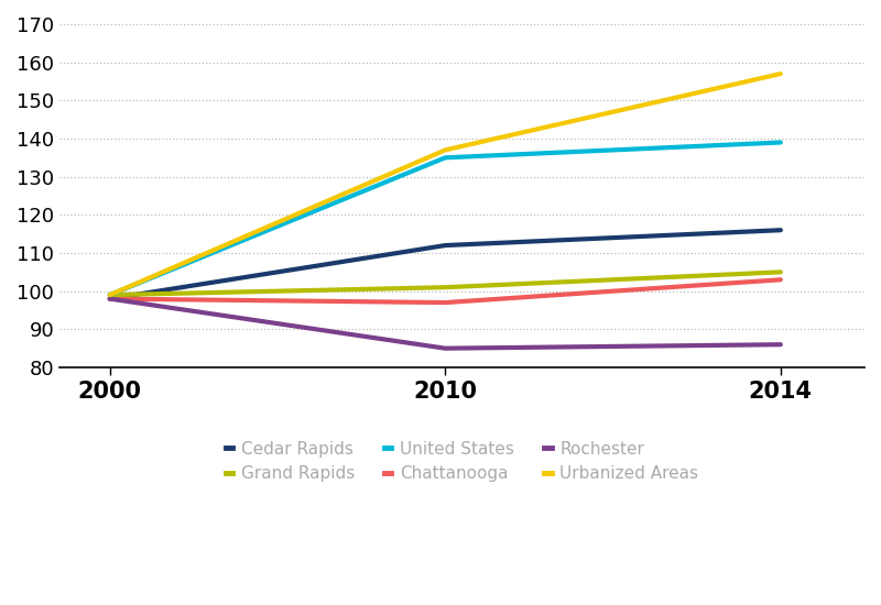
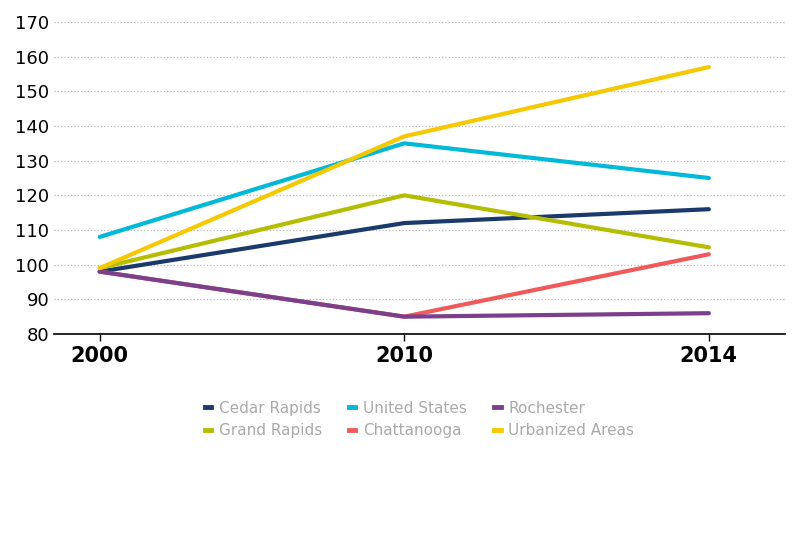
United States/2000: 99 -> 108
Chattanooga/2010: 97 -> 85
Grand Rapids/2010: 101 -> 120
United States/2014: 139 -> 125
